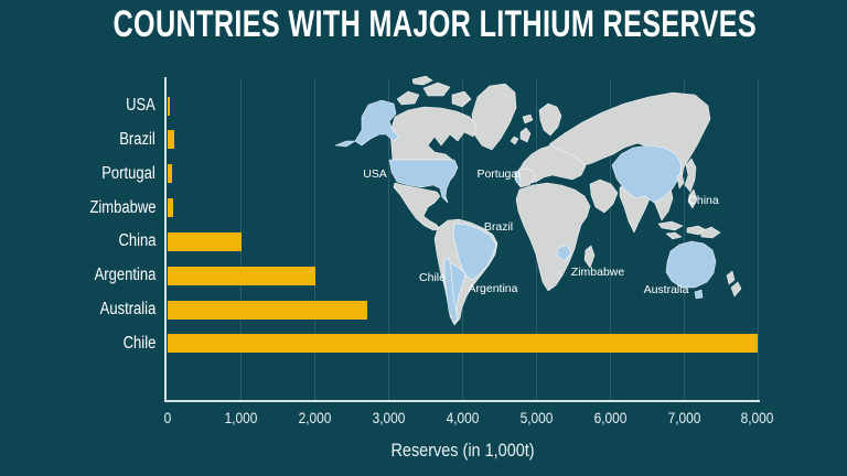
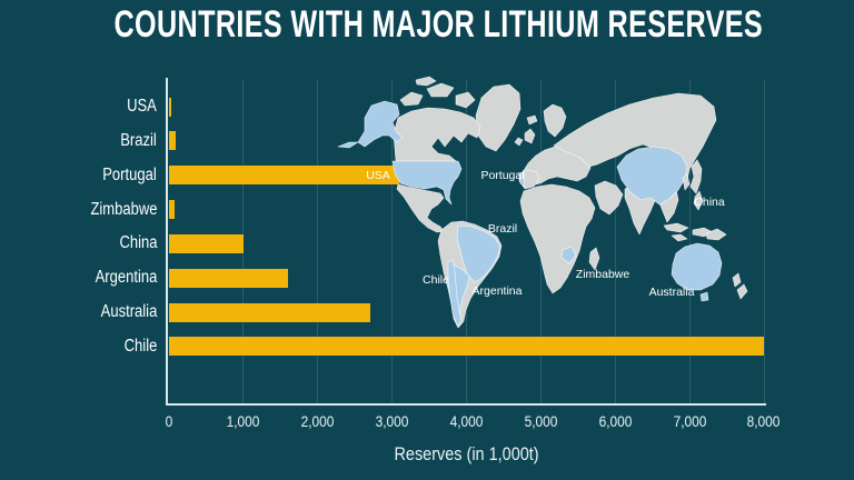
Portugal: 100 -> 3100
Argentina: 2000 -> 1600
